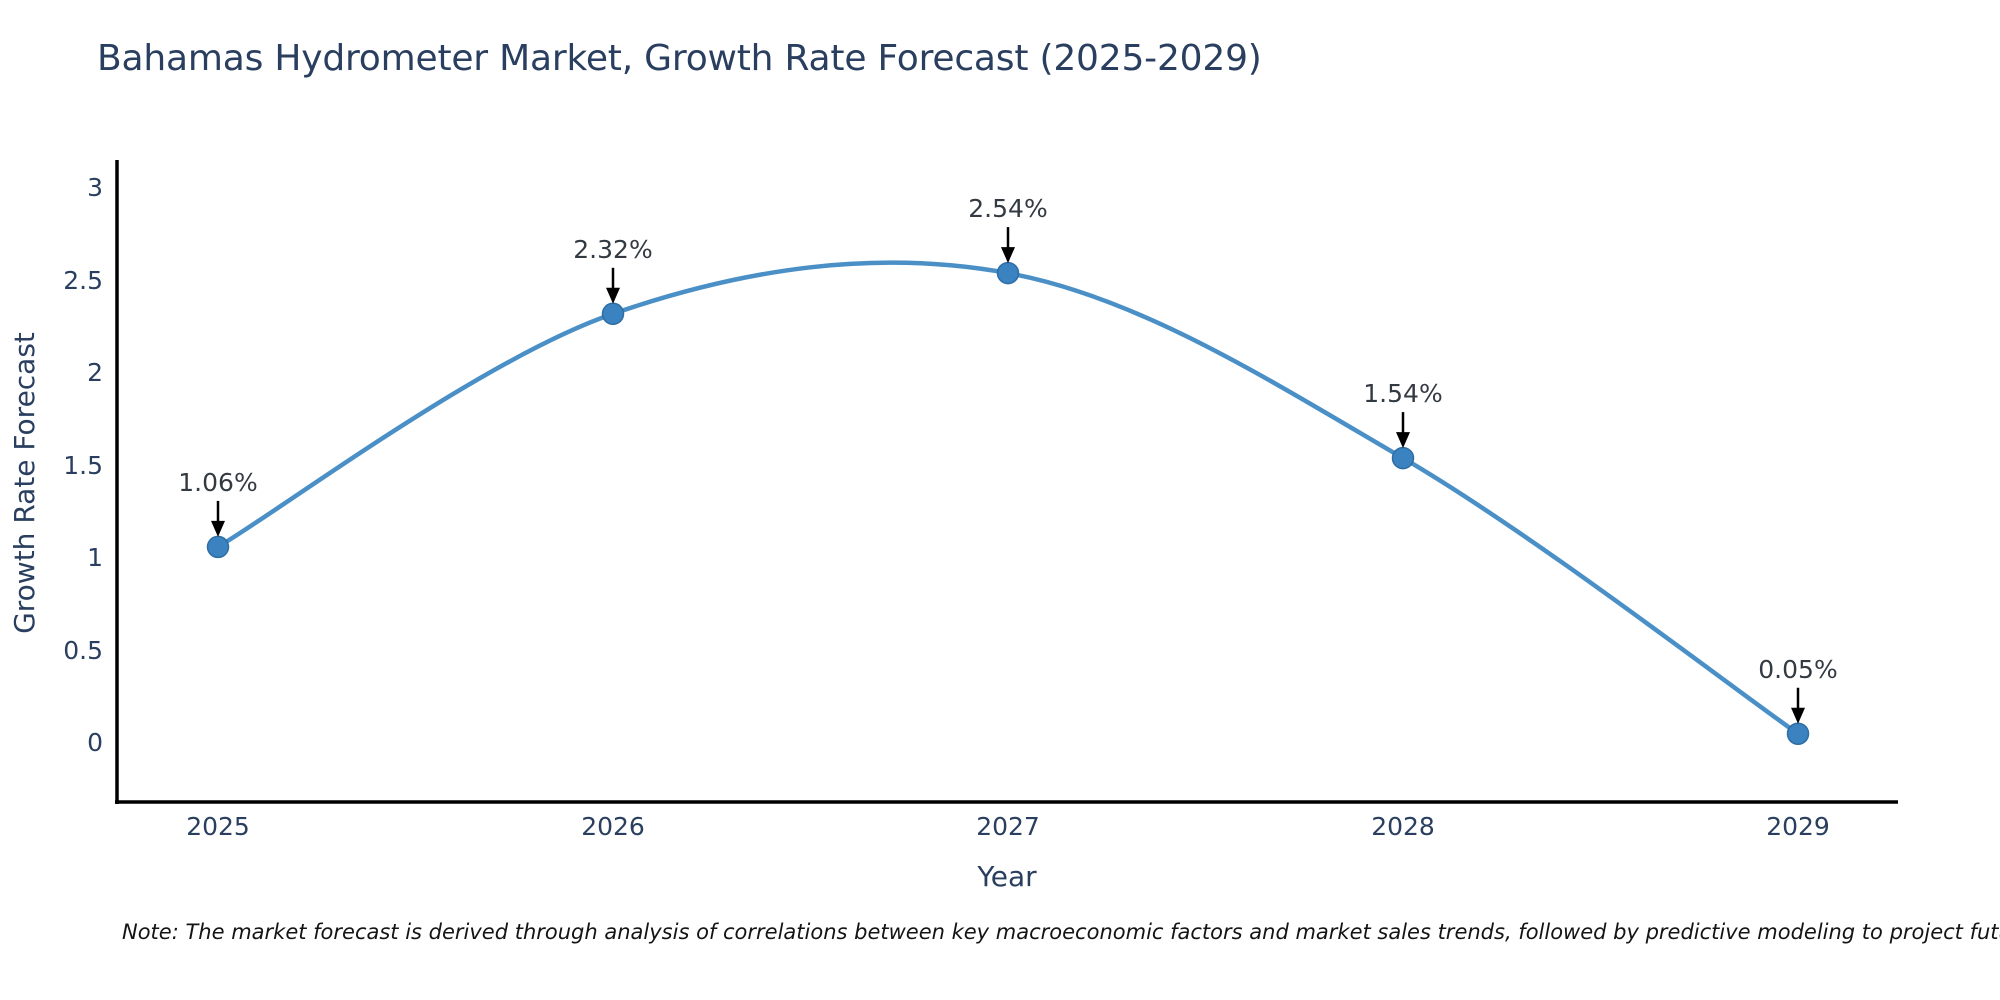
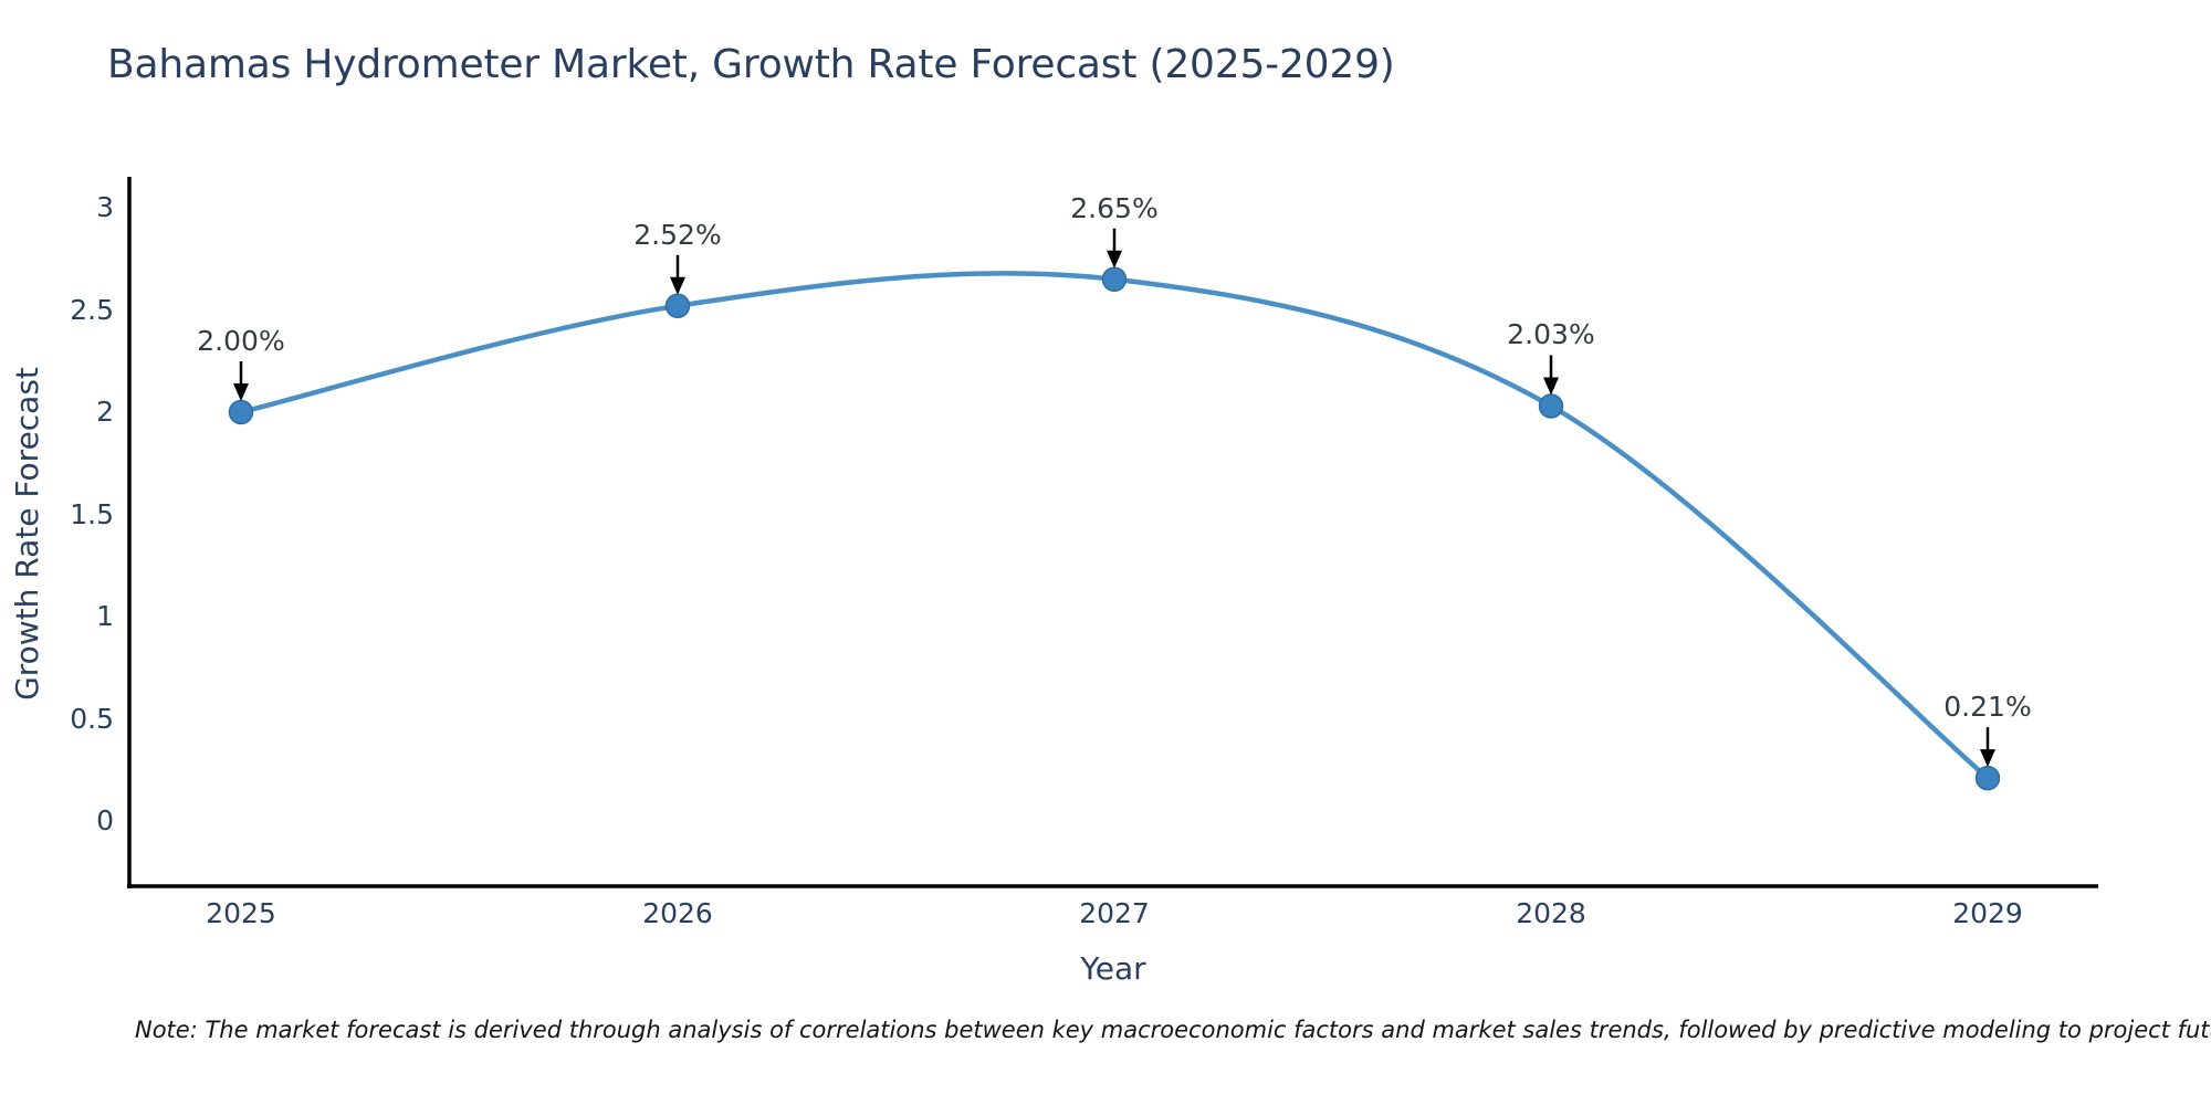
2025: 1.06% -> 2.00%
2026: 2.32% -> 2.52%
2027: 2.54% -> 2.65%
2028: 1.54% -> 2.03%
2029: 0.05% -> 0.21%
